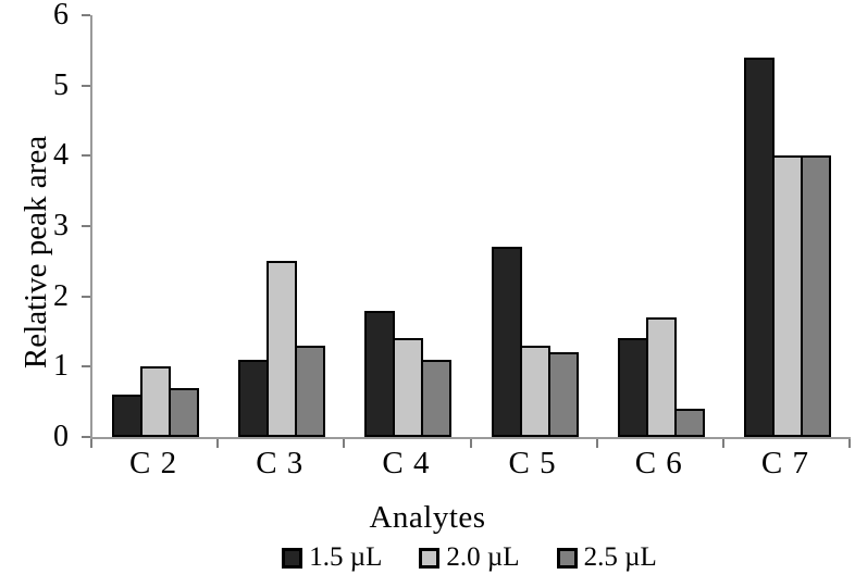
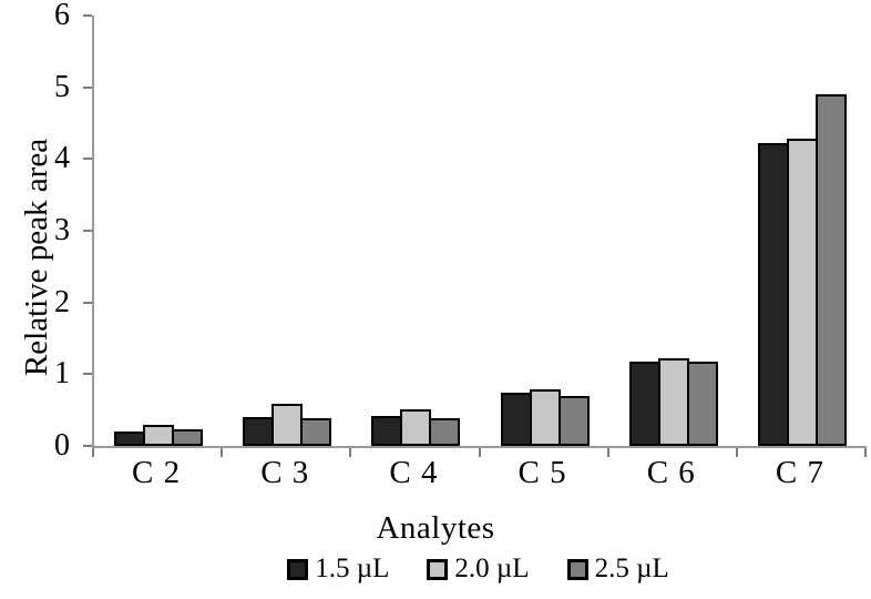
1.5 µL/C 2: 0.6 -> 0.2
2.0 µL/C 2: 1.0 -> 0.3
2.5 µL/C 2: 0.7 -> 0.2
1.5 µL/C 3: 1.1 -> 0.4
2.0 µL/C 3: 2.5 -> 0.6
2.5 µL/C 3: 1.3 -> 0.4
1.5 µL/C 4: 1.8 -> 0.4
2.0 µL/C 4: 1.4 -> 0.5
2.5 µL/C 4: 1.1 -> 0.4
1.5 µL/C 5: 2.7 -> 0.7
2.0 µL/C 5: 1.3 -> 0.8
2.5 µL/C 5: 1.2 -> 0.7
1.5 µL/C 6: 1.4 -> 1.2
2.0 µL/C 6: 1.7 -> 1.2
2.5 µL/C 6: 0.4 -> 1.2
1.5 µL/C 7: 5.4 -> 4.2
2.0 µL/C 7: 4.0 -> 4.3
2.5 µL/C 7: 4.0 -> 4.9
